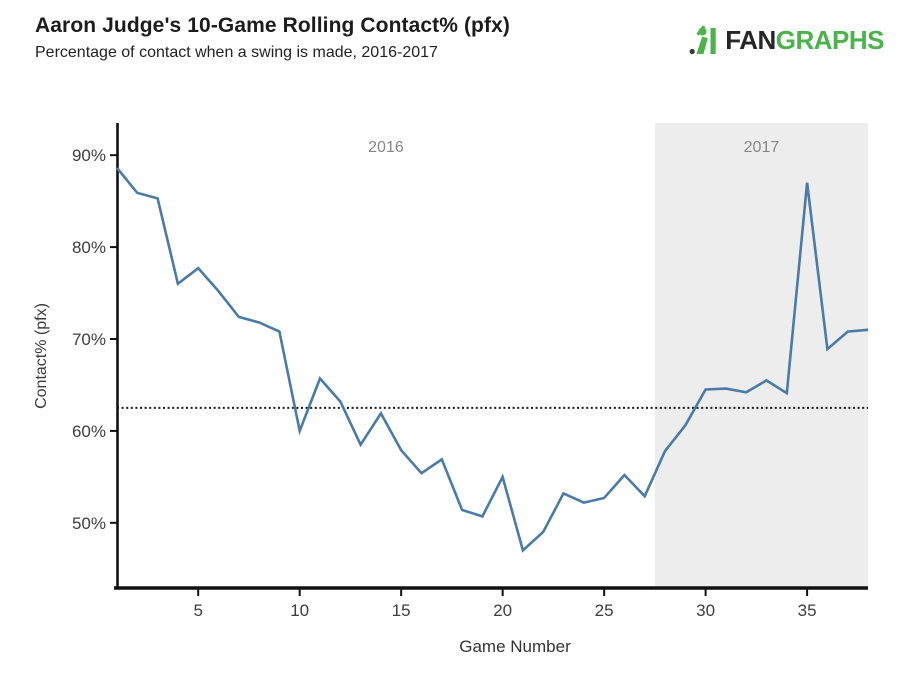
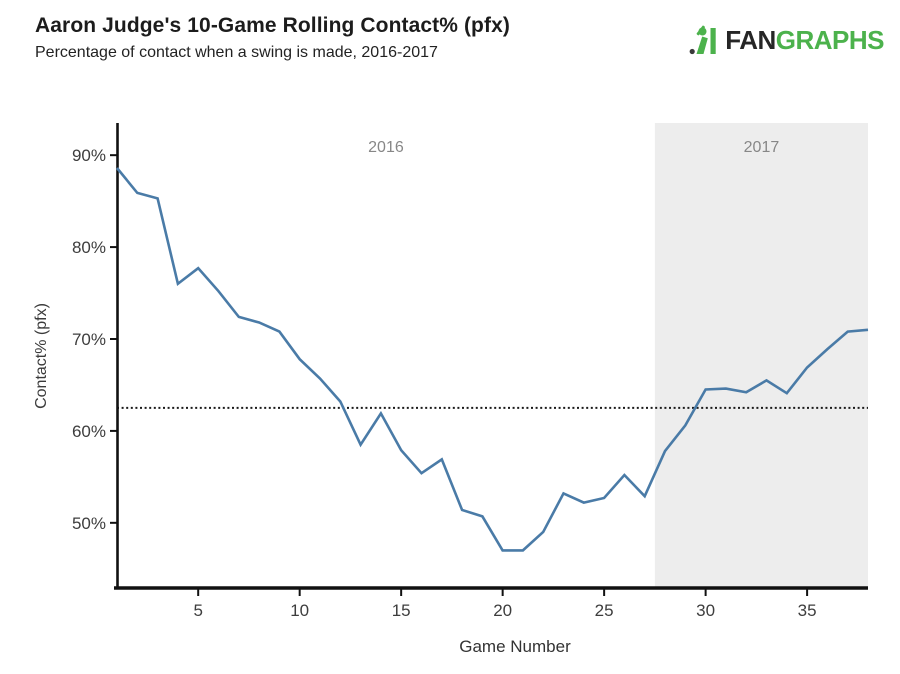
10: 60% -> 68%
20: 55% -> 47%
35: 87% -> 67%
